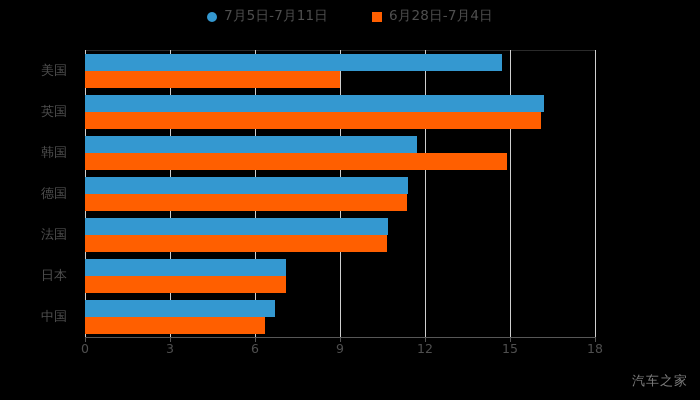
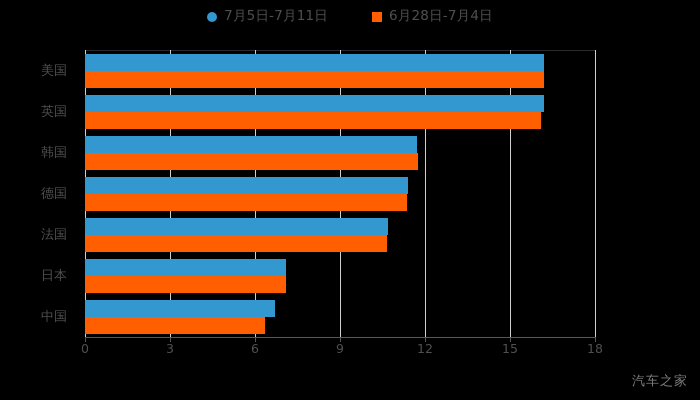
7月5日-7月11日/美国: 14.7 -> 16.2
6月28日-7月4日/美国: 9.0 -> 16.2
6月28日-7月4日/韩国: 14.9 -> 11.8
